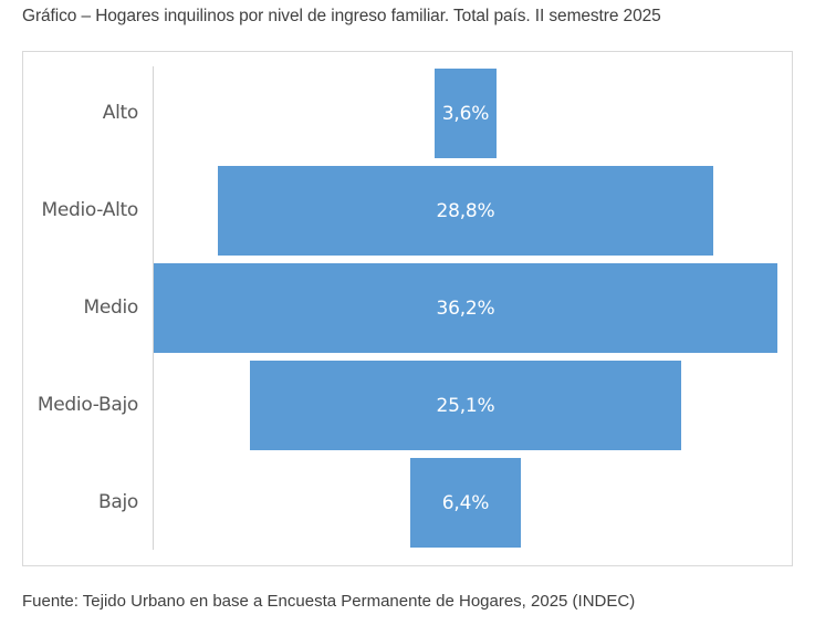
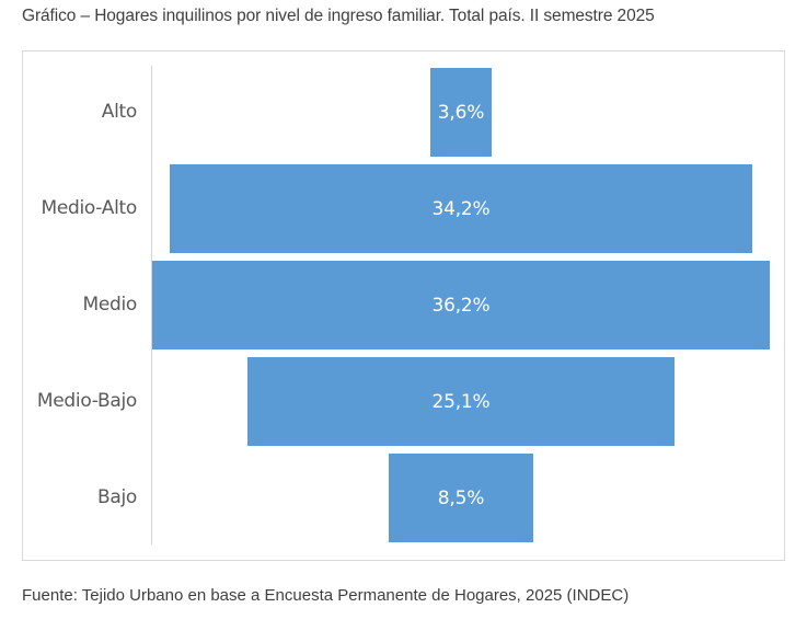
Medio-Alto: 28,8% -> 34,2%
Bajo: 6,4% -> 8,5%
